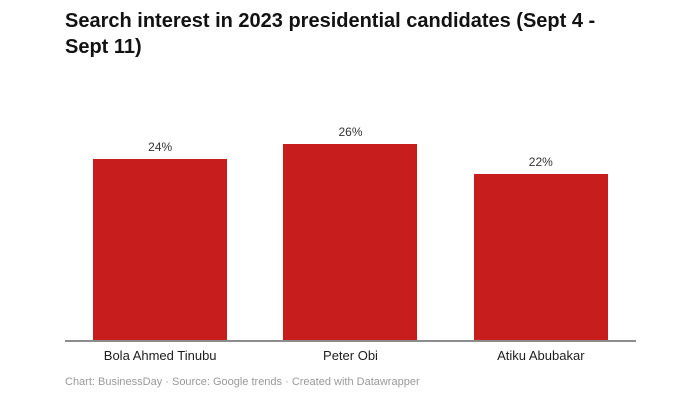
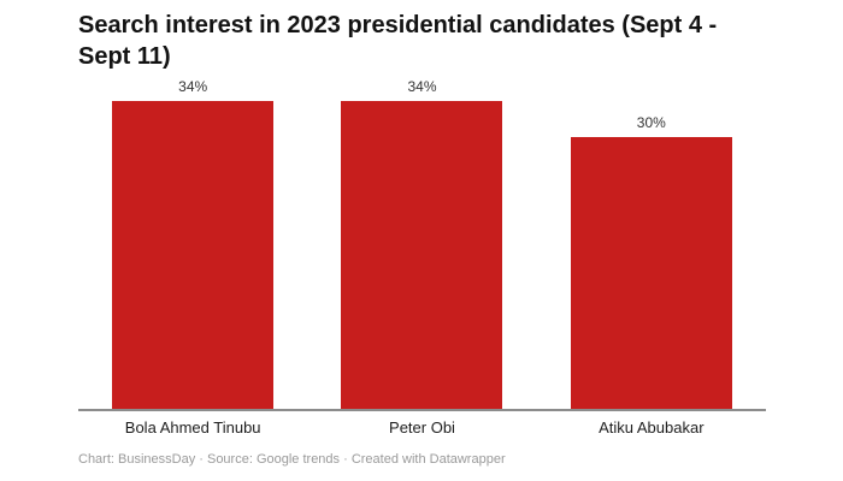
Bola Ahmed Tinubu: 24% -> 34%
Peter Obi: 26% -> 34%
Atiku Abubakar: 22% -> 30%
